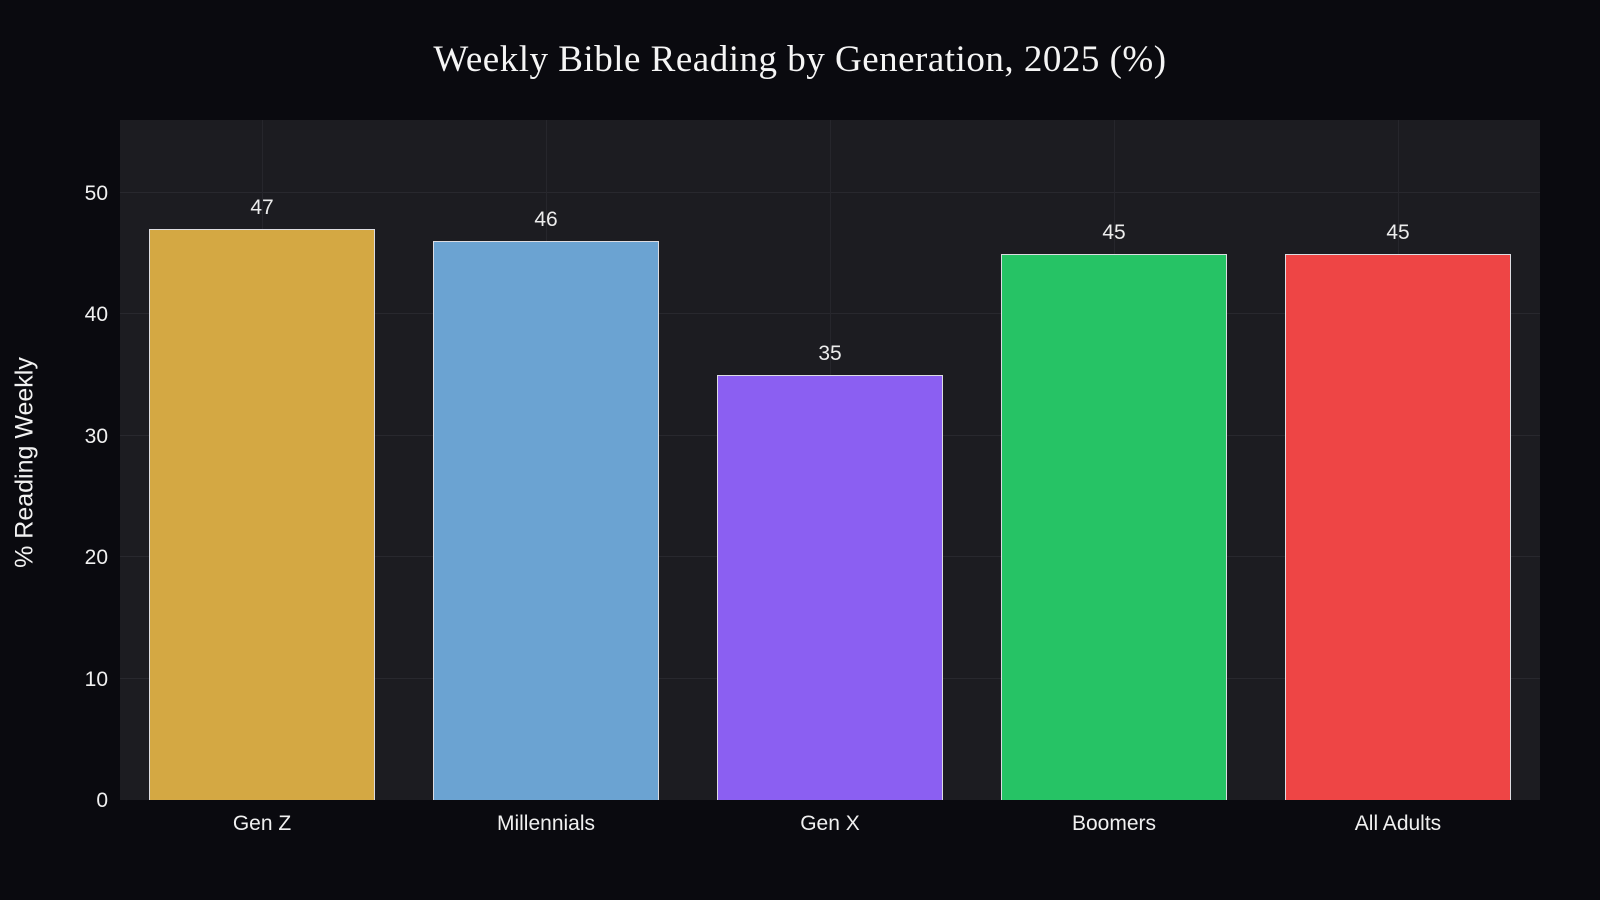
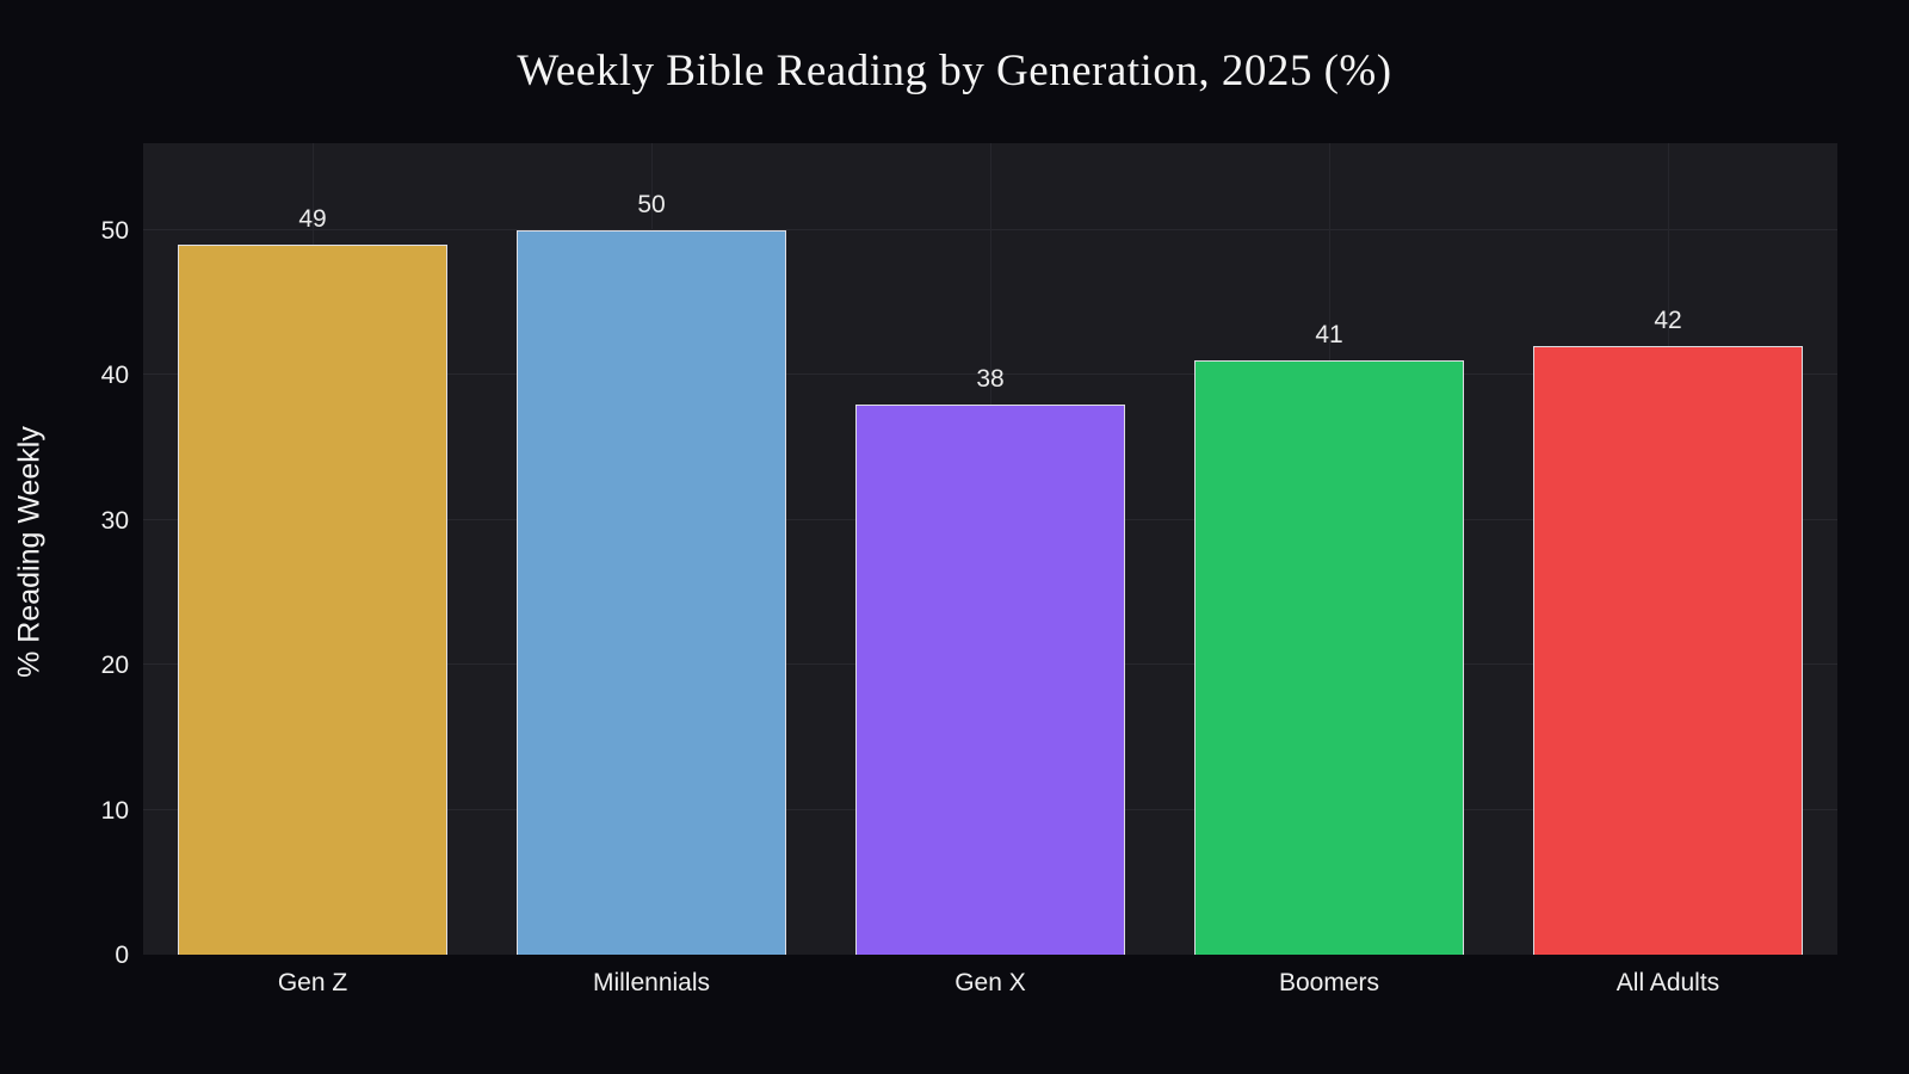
Gen Z: 47 -> 49
Millennials: 46 -> 50
Gen X: 35 -> 38
Boomers: 45 -> 41
All Adults: 45 -> 42
